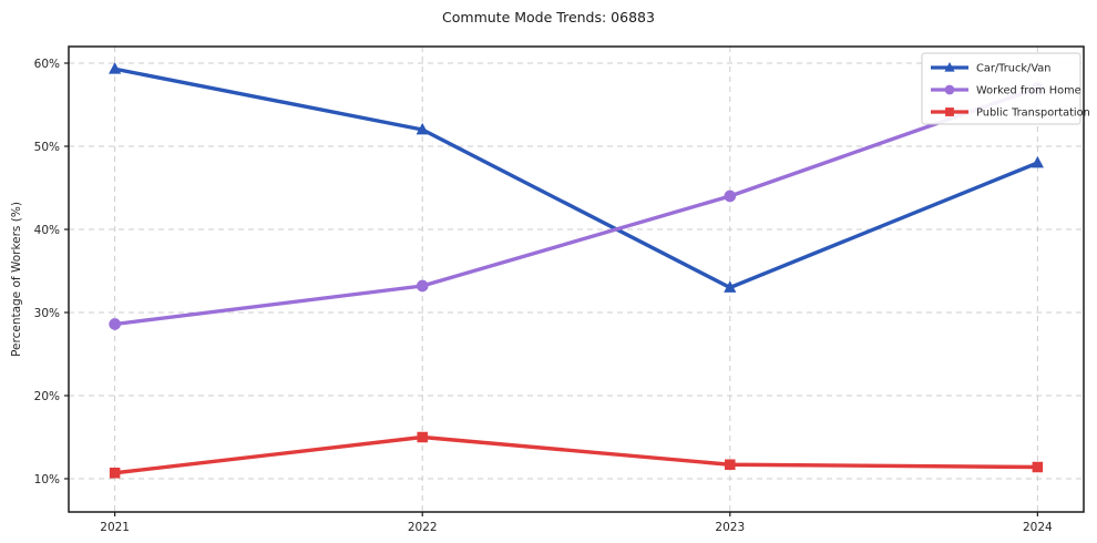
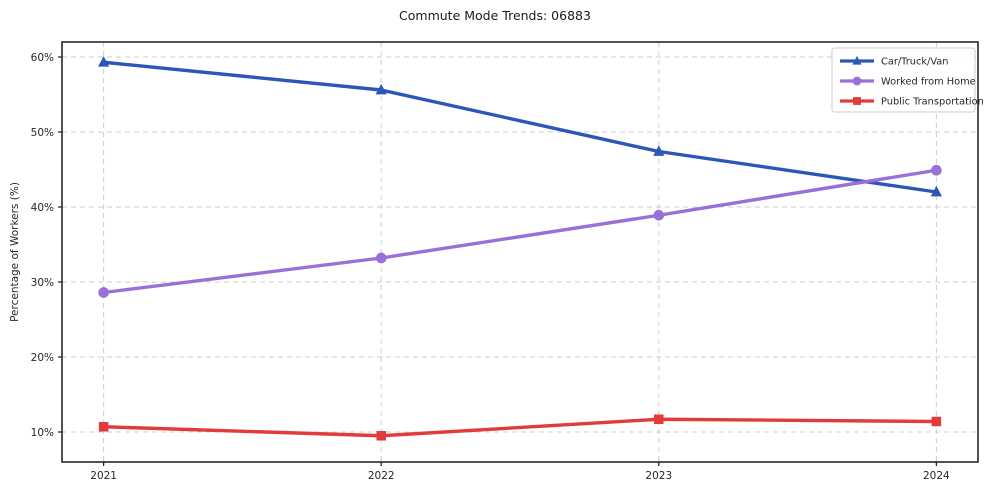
Car/Truck/Van/2022: 52% -> 56%
Public Transportation/2022: 15% -> 10%
Car/Truck/Van/2023: 33% -> 47%
Worked from Home/2023: 44% -> 39%
Car/Truck/Van/2024: 48% -> 42%
Worked from Home/2024: 57% -> 45%
